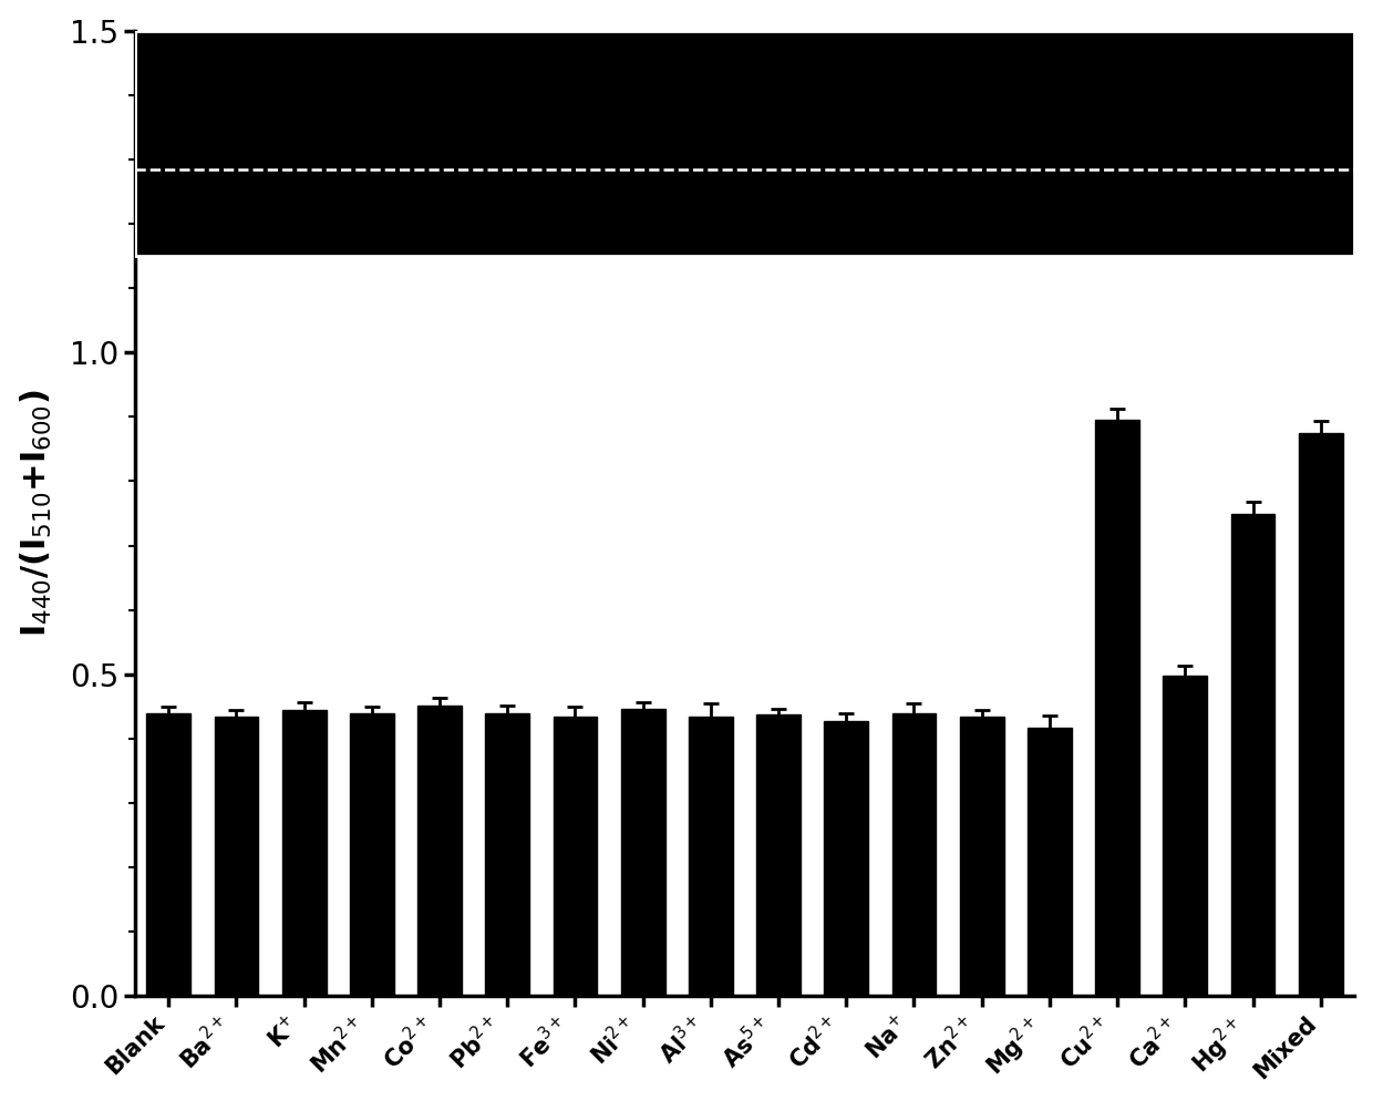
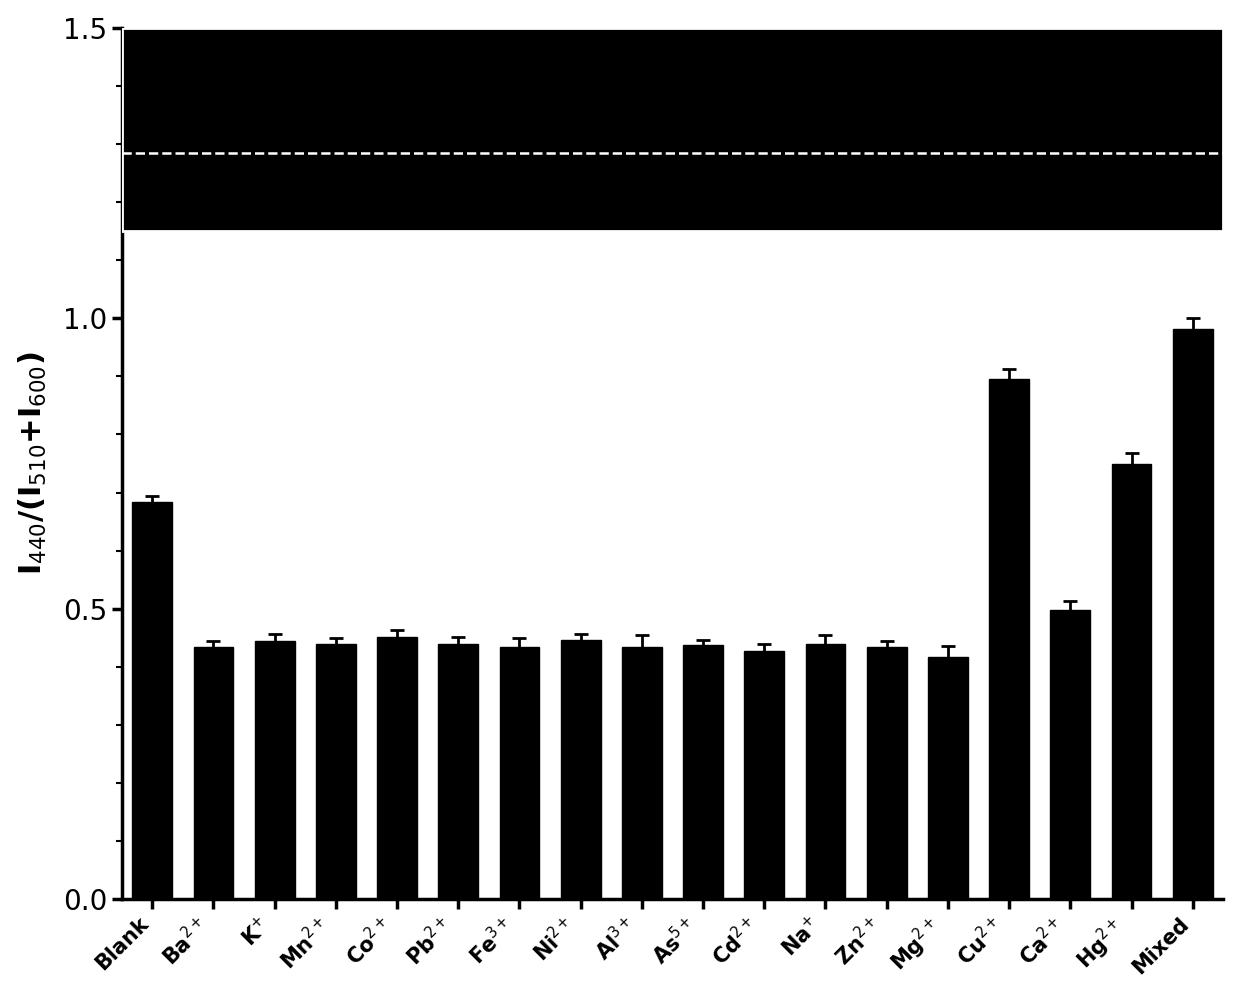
Blank: 0.440 -> 0.684
Mixed: 0.875 -> 0.982
